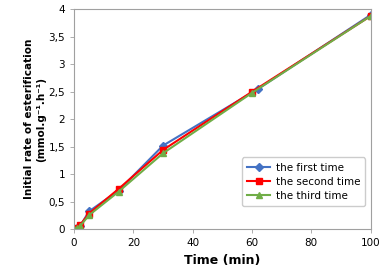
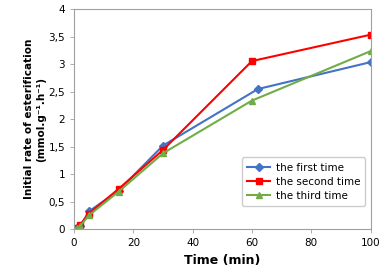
the second time/60: 2,50 -> 3,06
the third time/60: 2,48 -> 2,34
the first time/100: 3,90 -> 3,04
the second time/100: 3,88 -> 3,54
the third time/100: 3,88 -> 3,24
